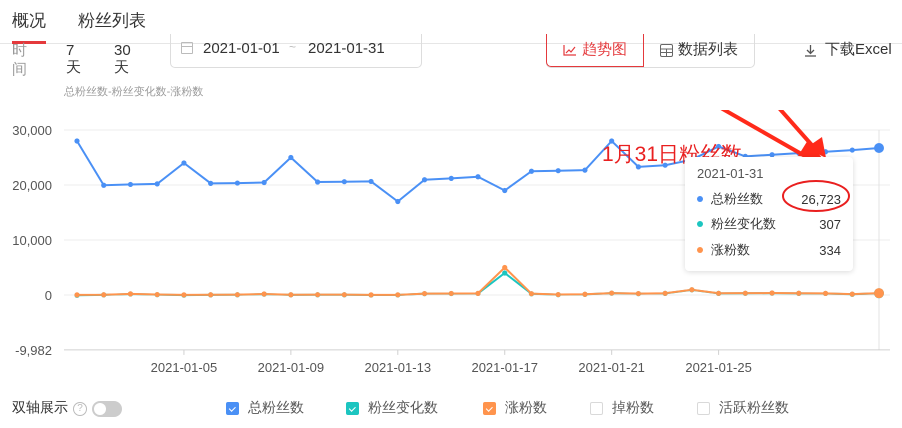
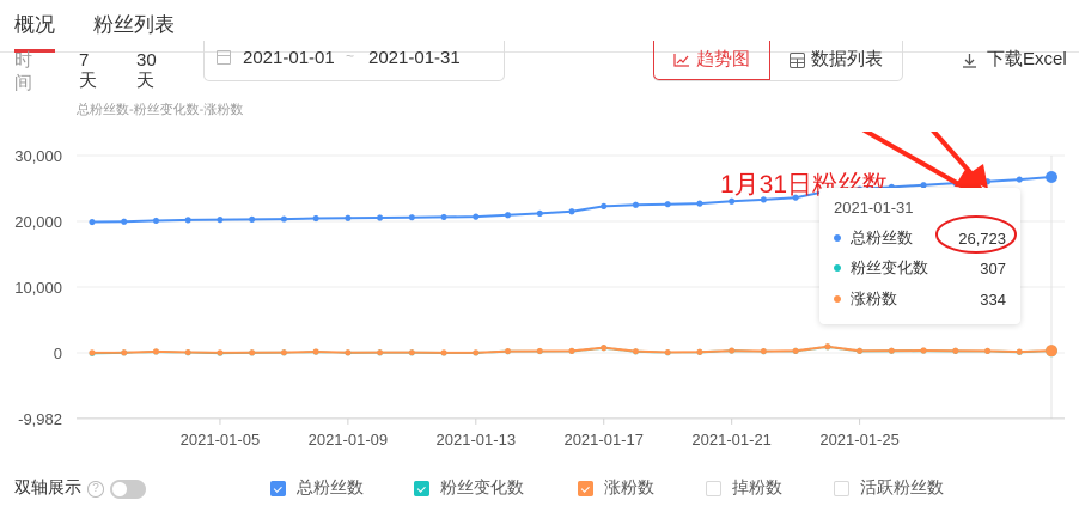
总粉丝数/2021-01-01: 28000 -> 20000
总粉丝数/2021-01-05: 24000 -> 20000
总粉丝数/2021-01-09: 25000 -> 20000
总粉丝数/2021-01-13: 17000 -> 21000
总粉丝数/2021-01-17: 19000 -> 22000
粉丝变化数/2021-01-17: 4000 -> 1000
涨粉数/2021-01-17: 5000 -> 1000
总粉丝数/2021-01-21: 28000 -> 23000
总粉丝数/2021-01-25: 27000 -> 25000
